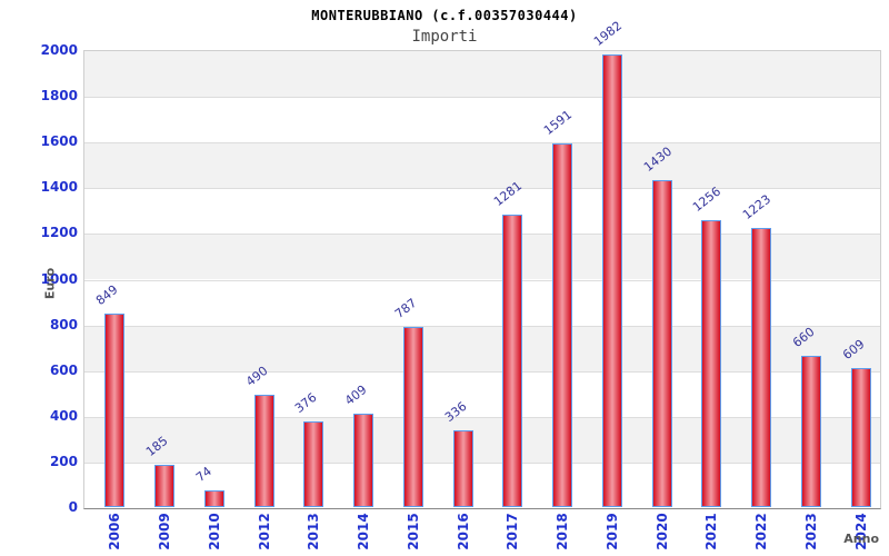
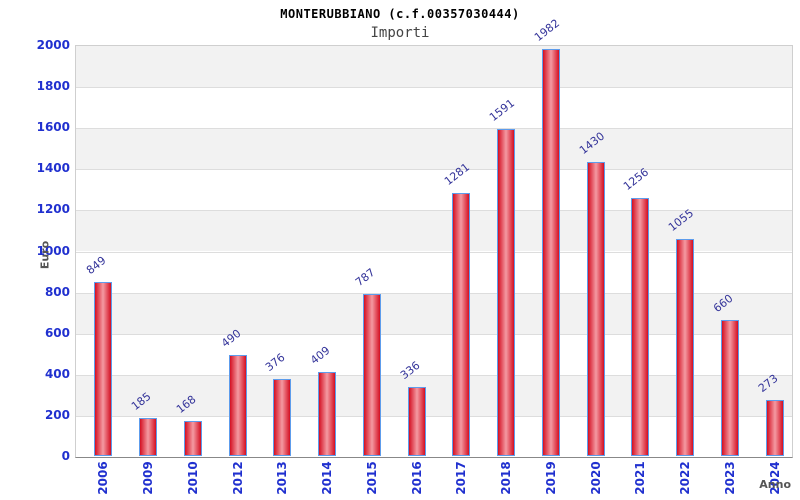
2010: 74 -> 168
2022: 1223 -> 1055
2024: 609 -> 273
